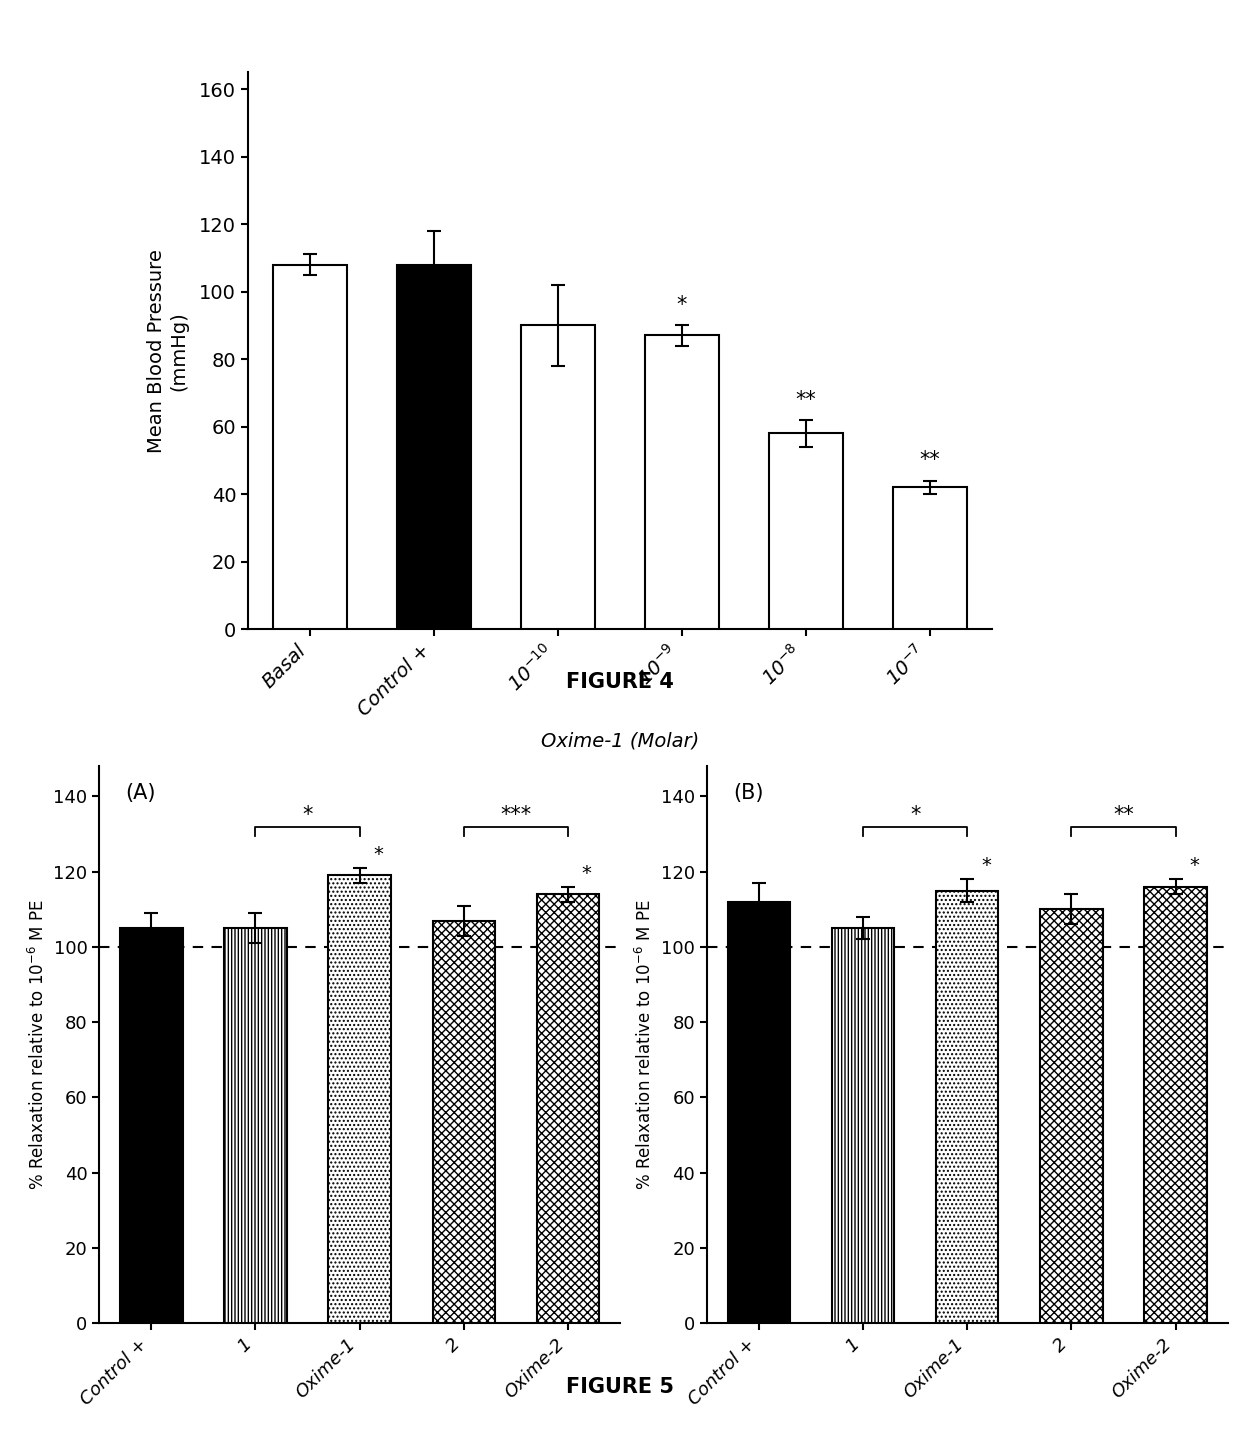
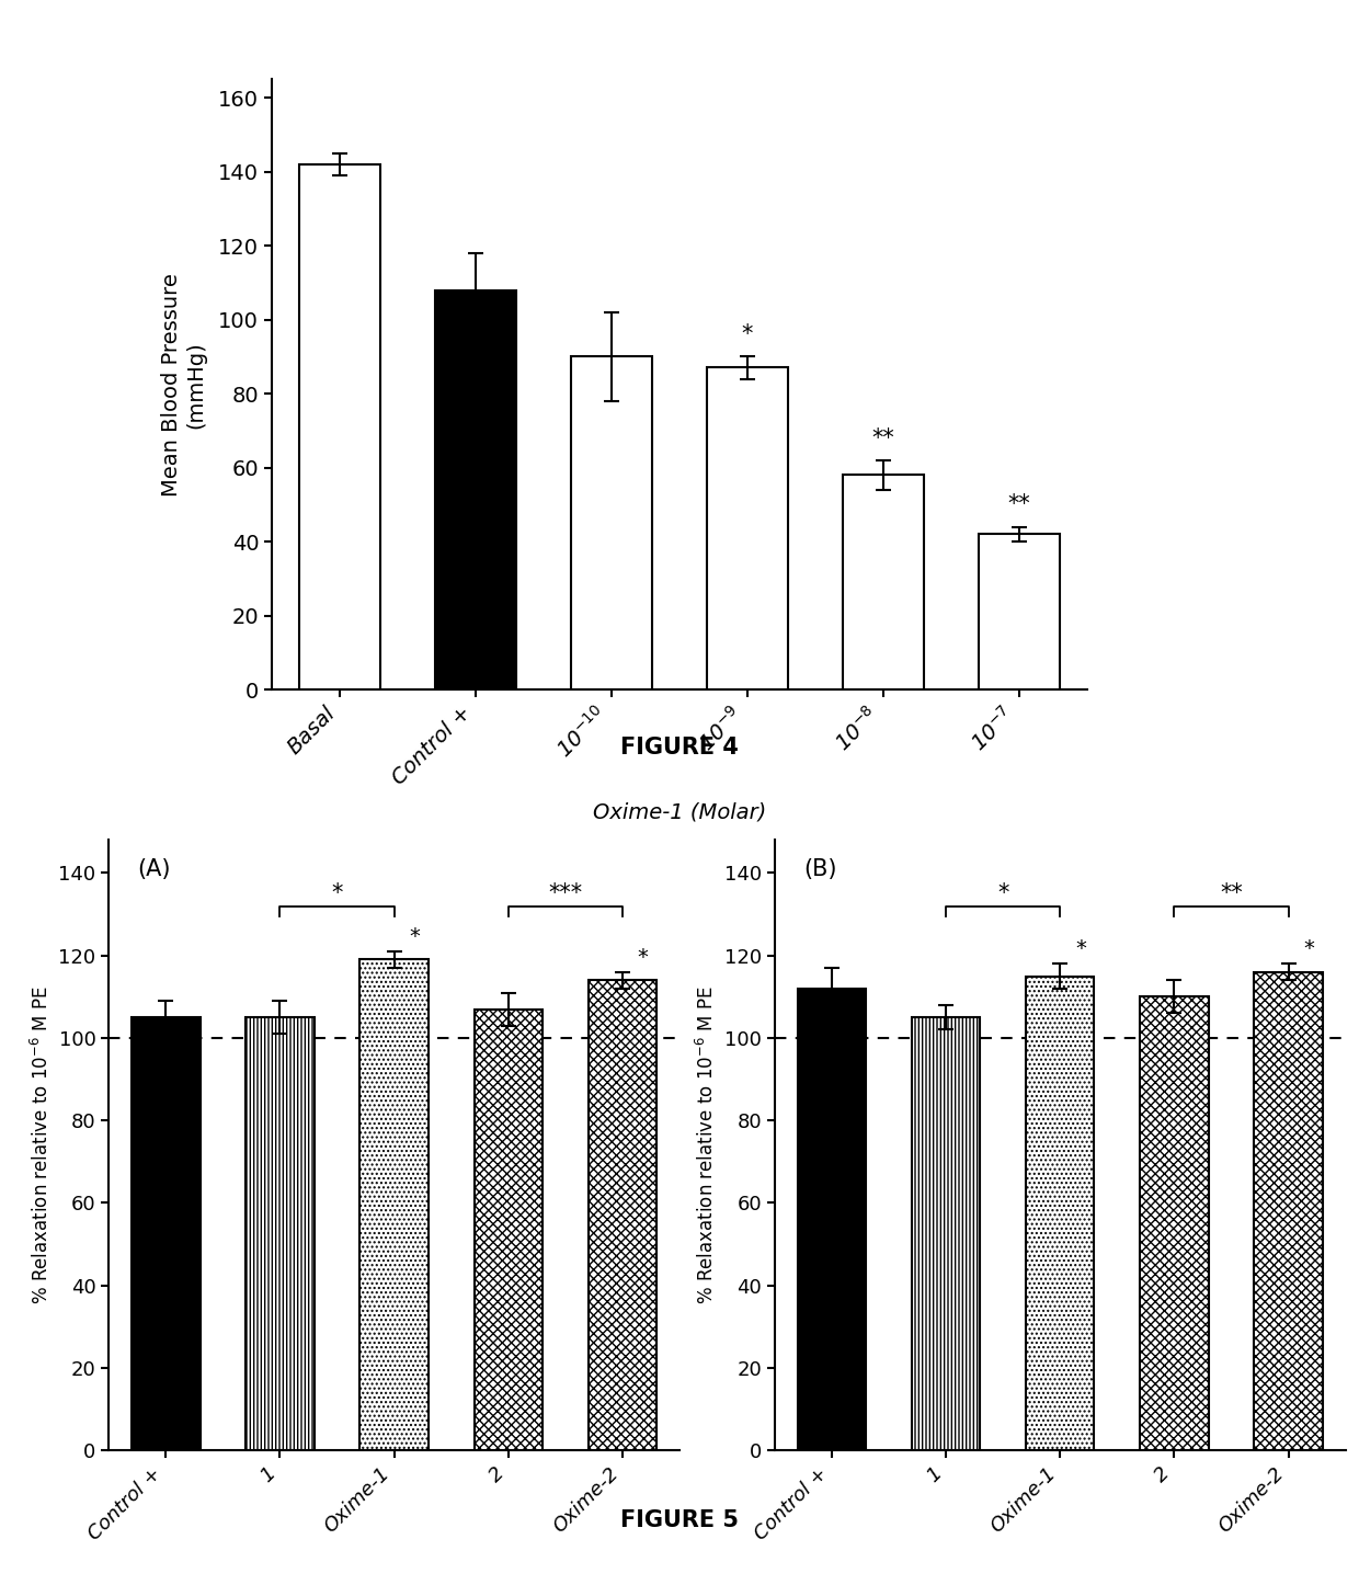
Basal: 108 -> 142
